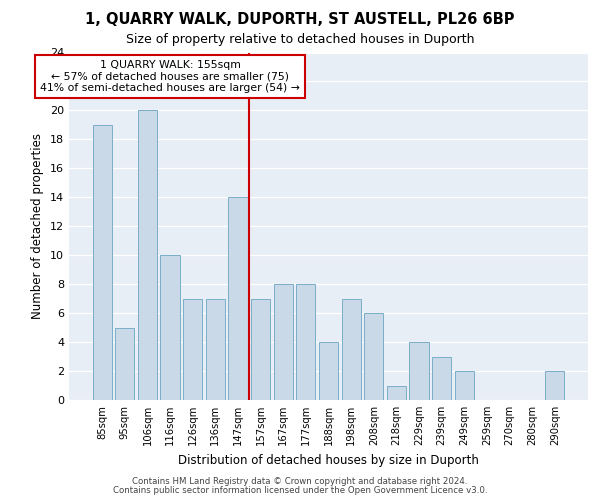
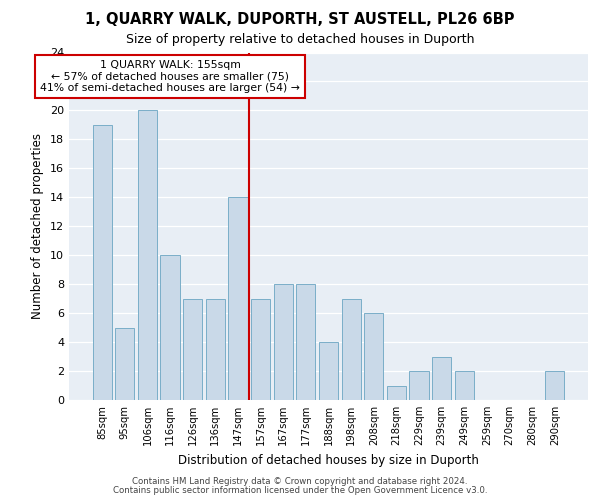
229sqm: 4 -> 2
